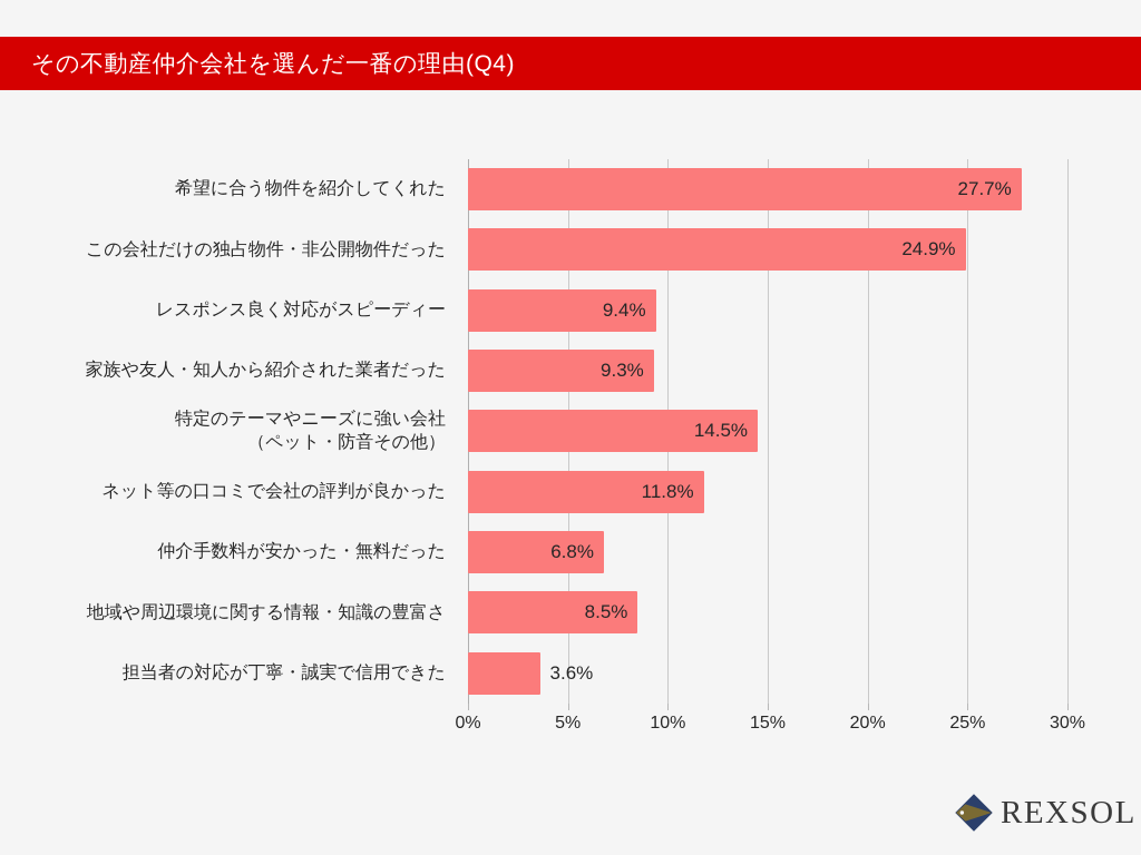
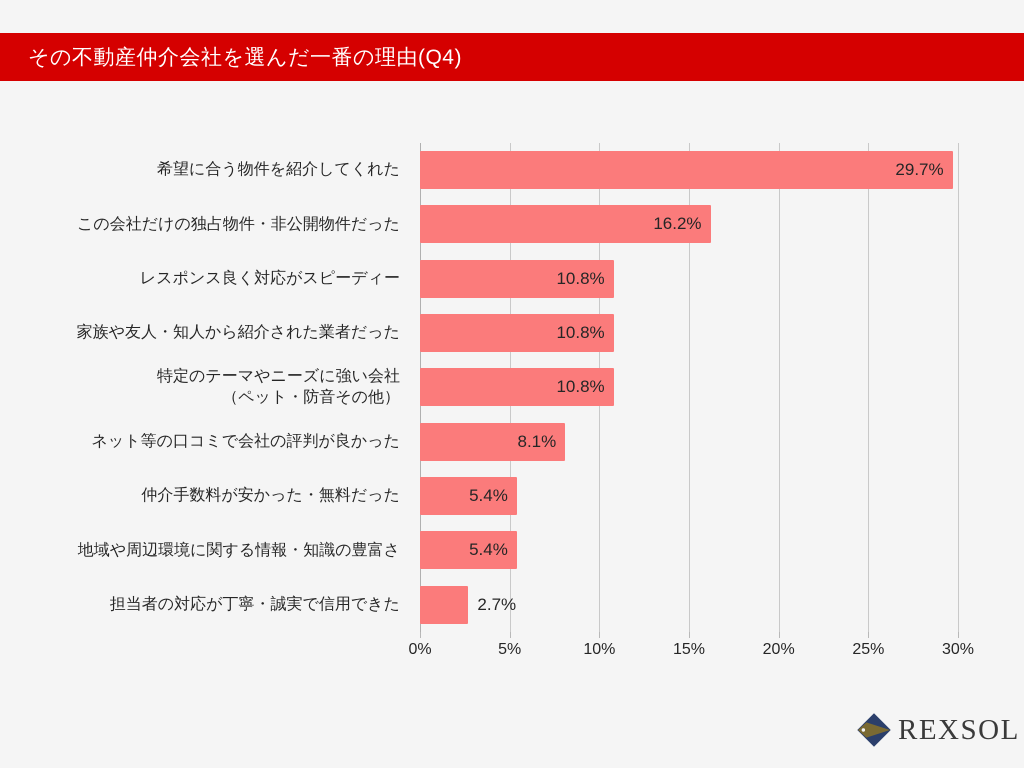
希望に合う物件を紹介してくれた: 27.7% -> 29.7%
この会社だけの独占物件・非公開物件だった: 24.9% -> 16.2%
レスポンス良く対応がスピーディー: 9.4% -> 10.8%
家族や友人・知人から紹介された業者だった: 9.3% -> 10.8%
特定のテーマやニーズに強い会社 （ペット・防音その他）: 14.5% -> 10.8%
ネット等の口コミで会社の評判が良かった: 11.8% -> 8.1%
仲介手数料が安かった・無料だった: 6.8% -> 5.4%
地域や周辺環境に関する情報・知識の豊富さ: 8.5% -> 5.4%
担当者の対応が丁寧・誠実で信用できた: 3.6% -> 2.7%
